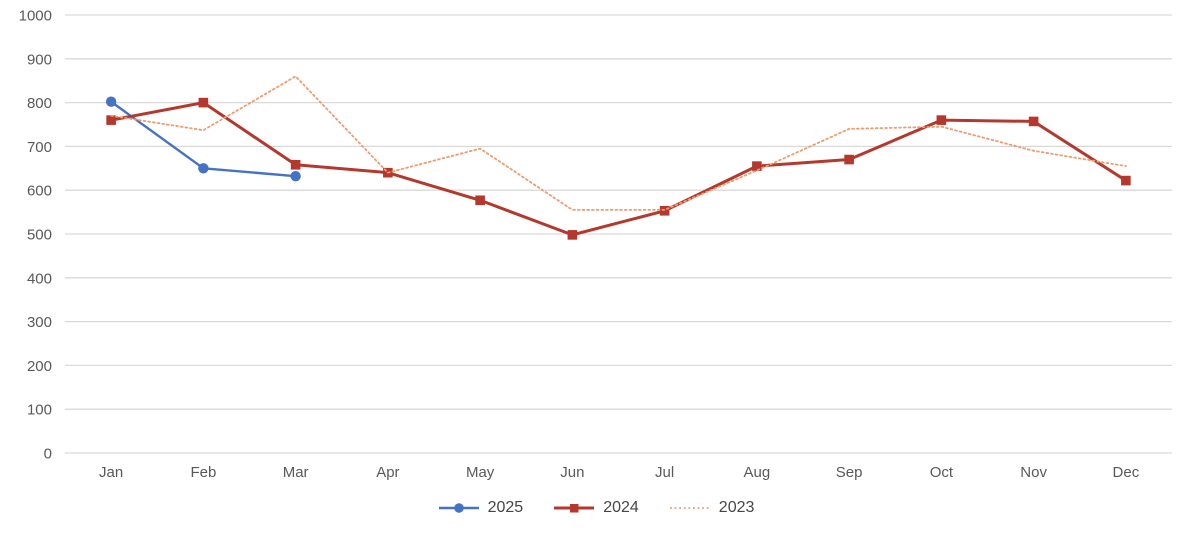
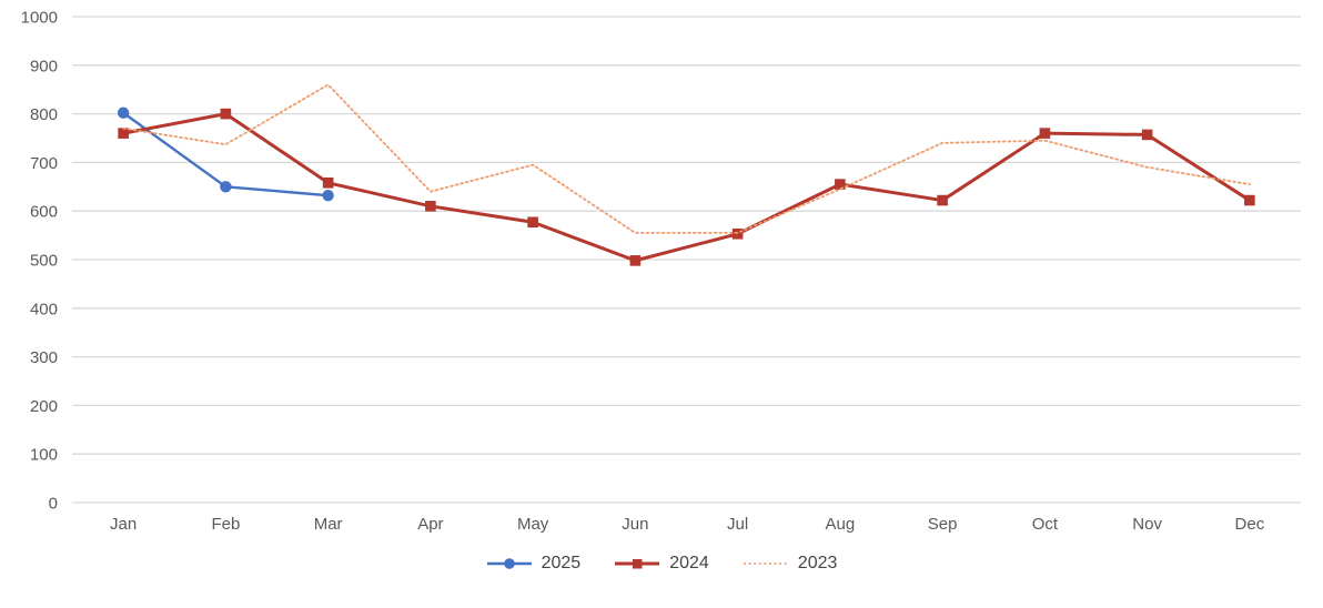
2024/Apr: 640 -> 610
2024/Sep: 670 -> 620
